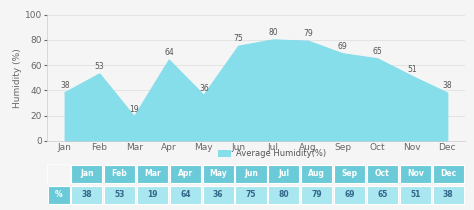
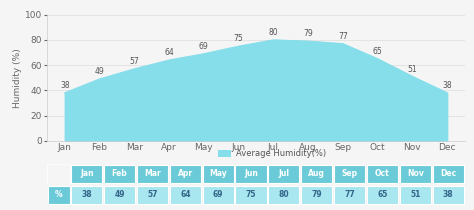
Feb: 53 -> 49
Mar: 19 -> 57
May: 36 -> 69
Sep: 69 -> 77
